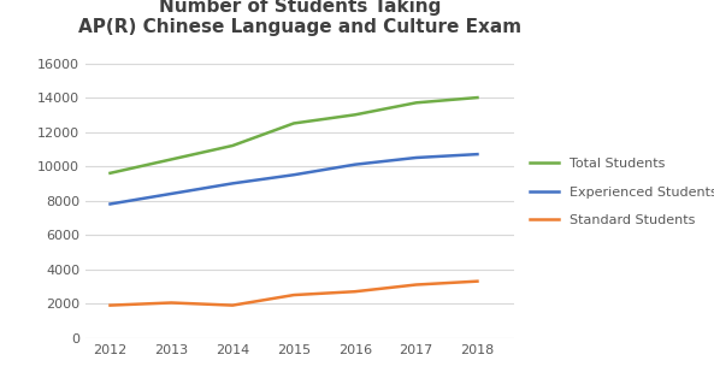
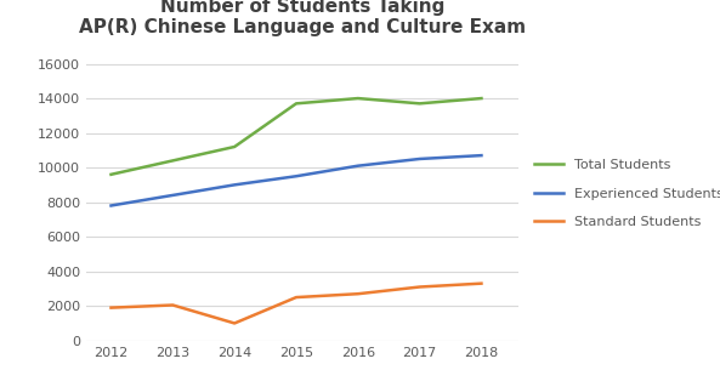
Standard Students/2014: 1900 -> 1000
Total Students/2015: 12500 -> 13700
Total Students/2016: 13000 -> 14000
